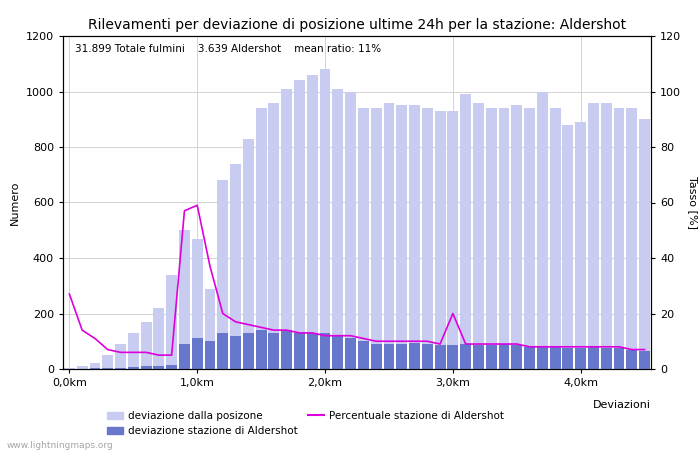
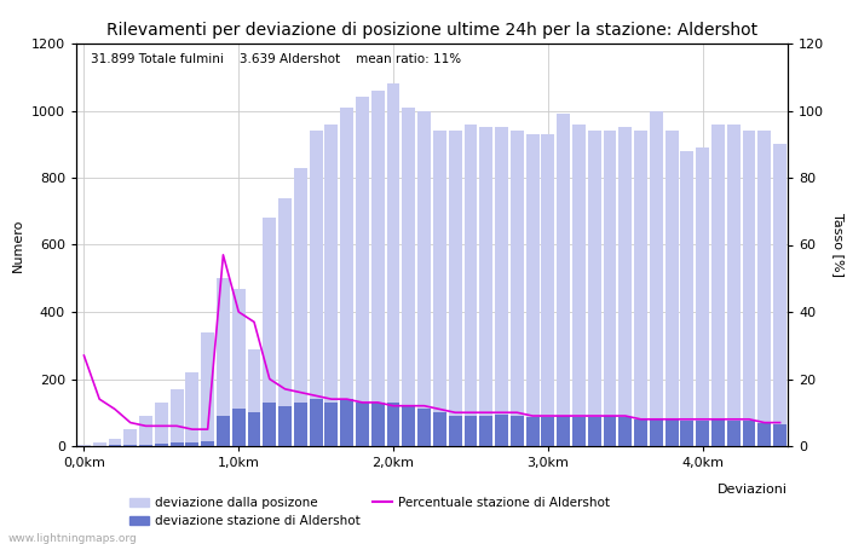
Percentuale stazione di Aldershot/1,0km: 59 -> 40
Percentuale stazione di Aldershot/3,0km: 20 -> 9
